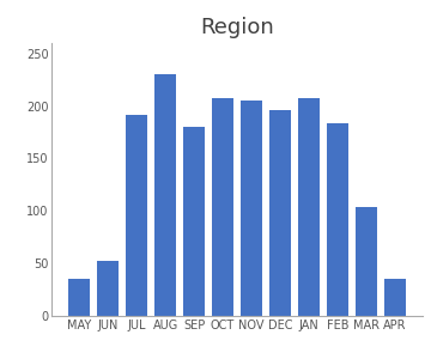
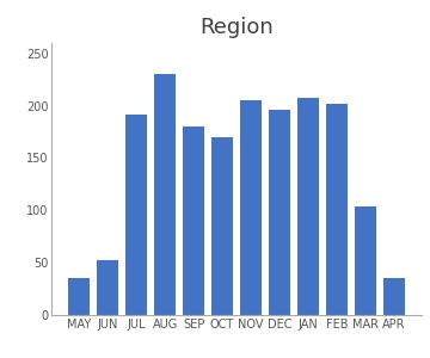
OCT: 208 -> 170
FEB: 184 -> 202
